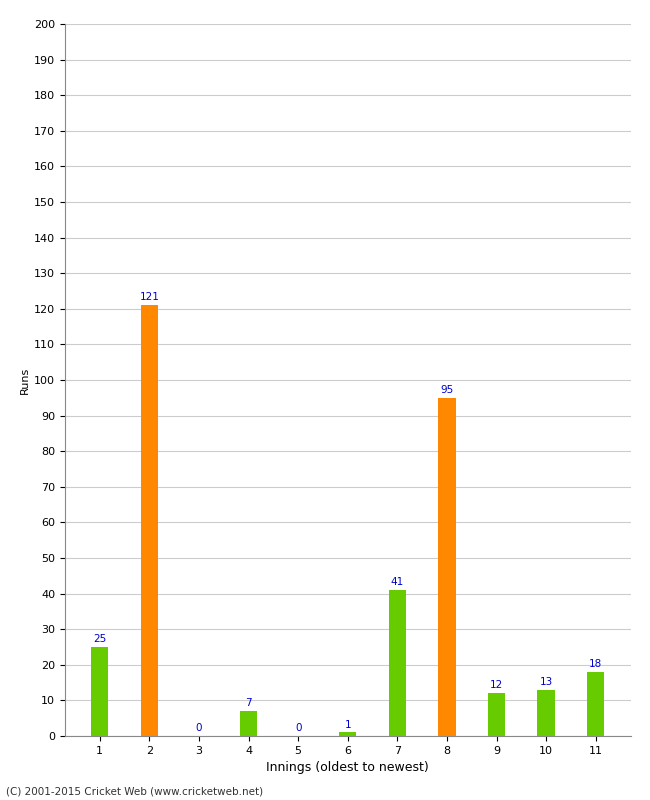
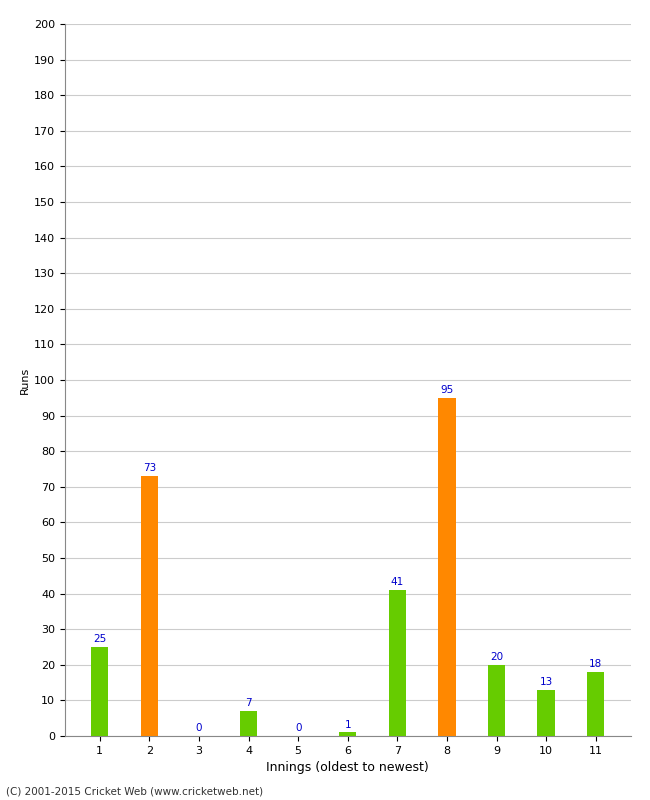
2: 121 -> 73
9: 12 -> 20
